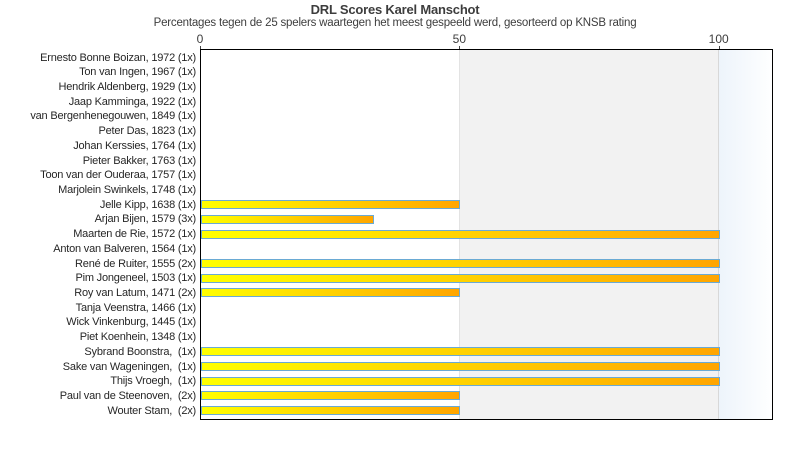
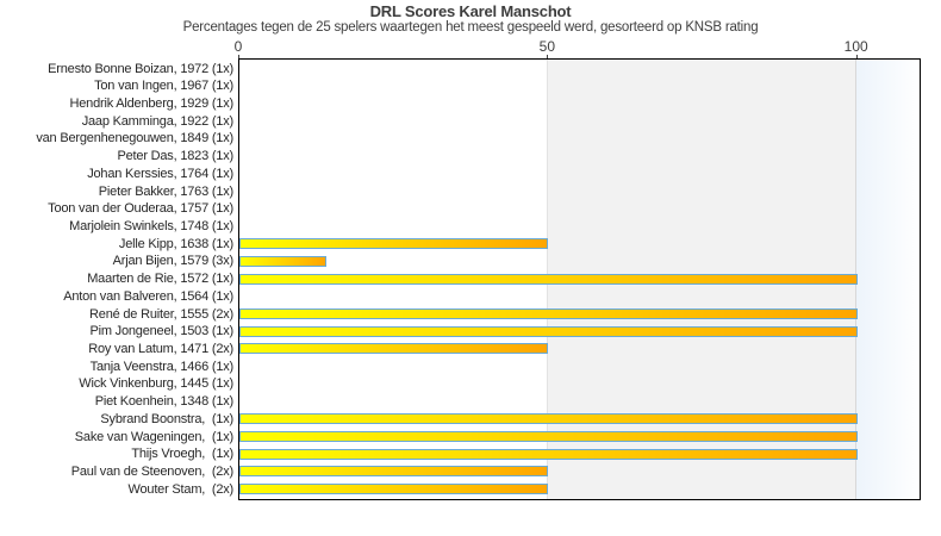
Arjan Bijen, 1579 (3x): 33 -> 14
